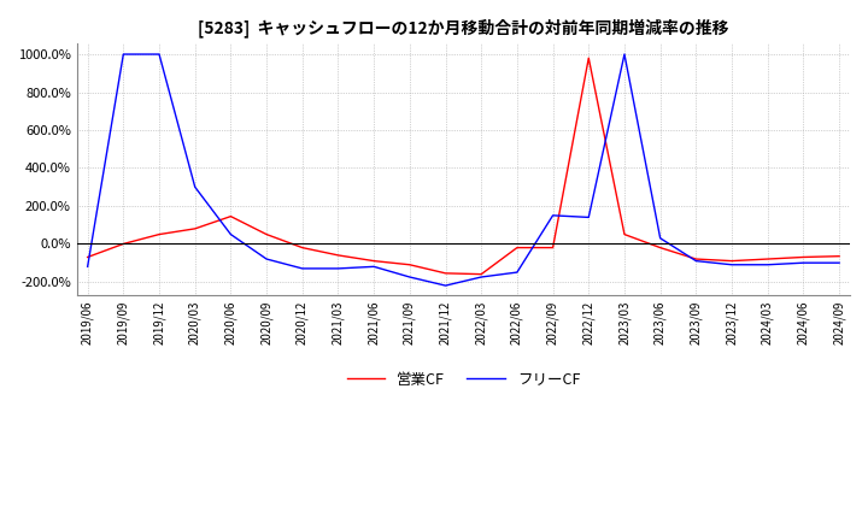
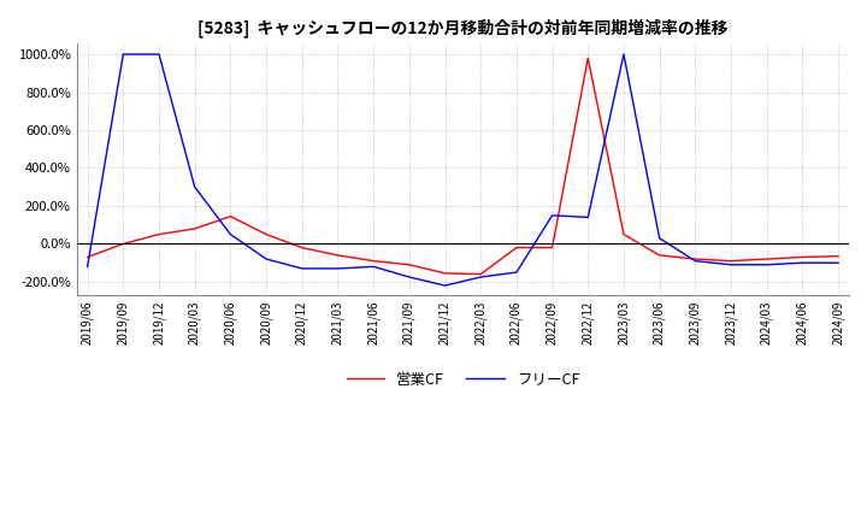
営業CF/2023/06: -20% -> -60%
